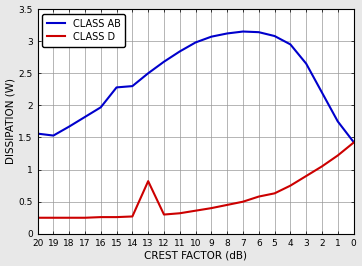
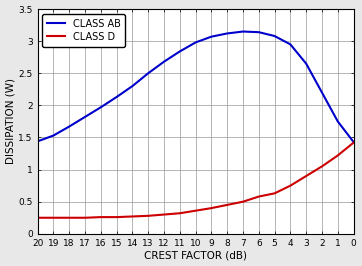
CLASS AB/20: 1.56 -> 1.44
CLASS AB/15: 2.28 -> 2.13
CLASS D/13: 0.82 -> 0.28
